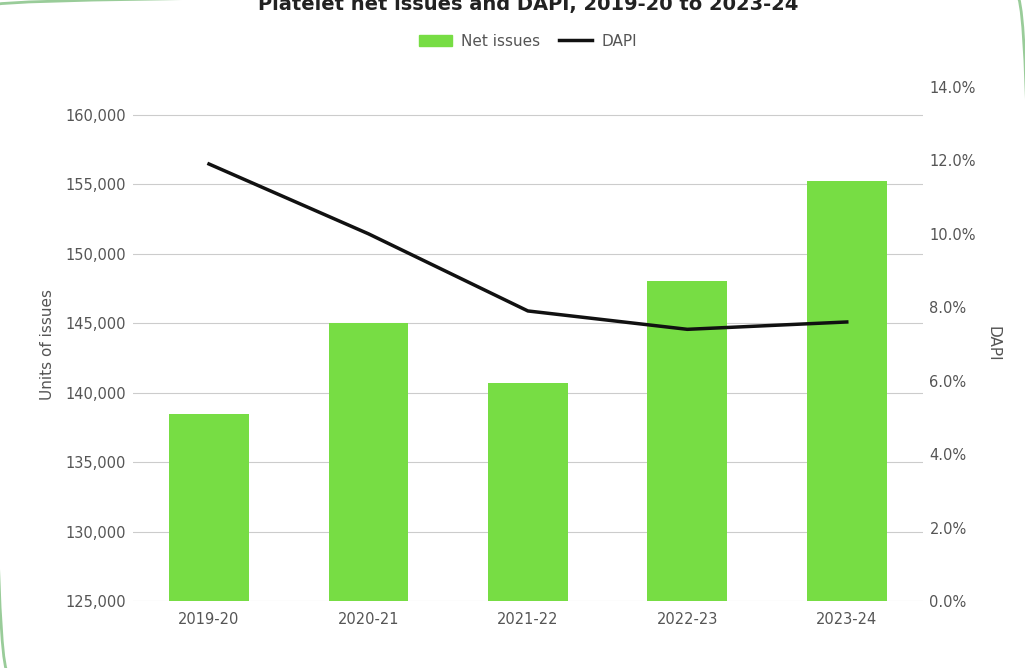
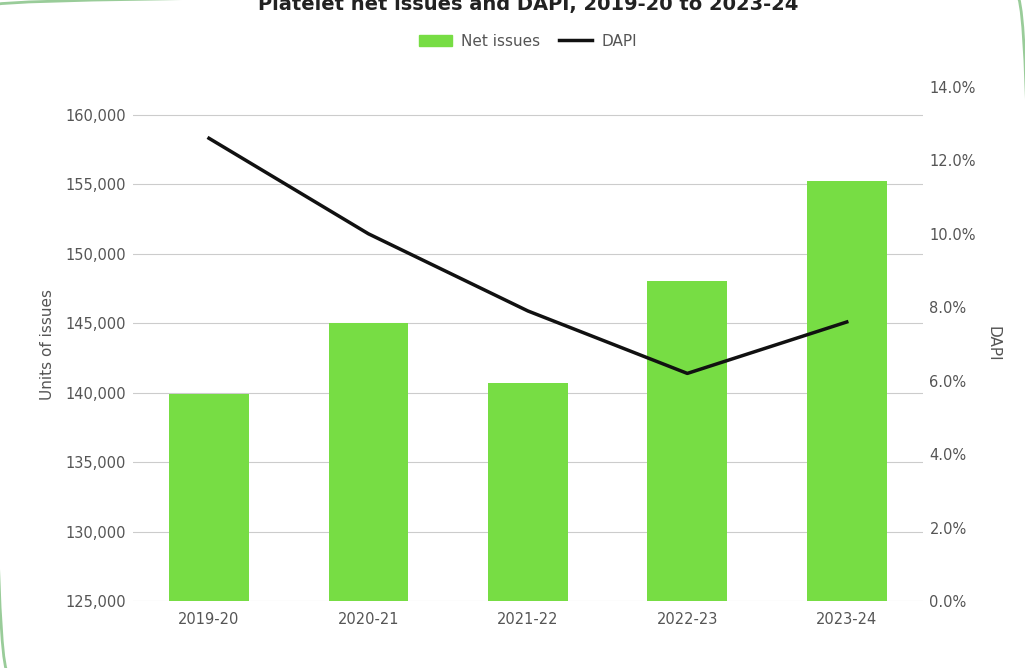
Net issues/2019-20: 138,500 -> 139,900
DAPI/2019-20: 11.9% -> 12.6%
DAPI/2022-23: 7.4% -> 6.2%
